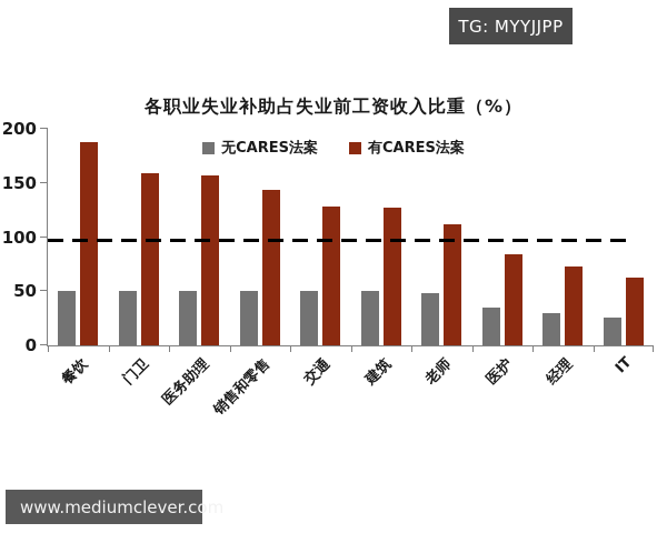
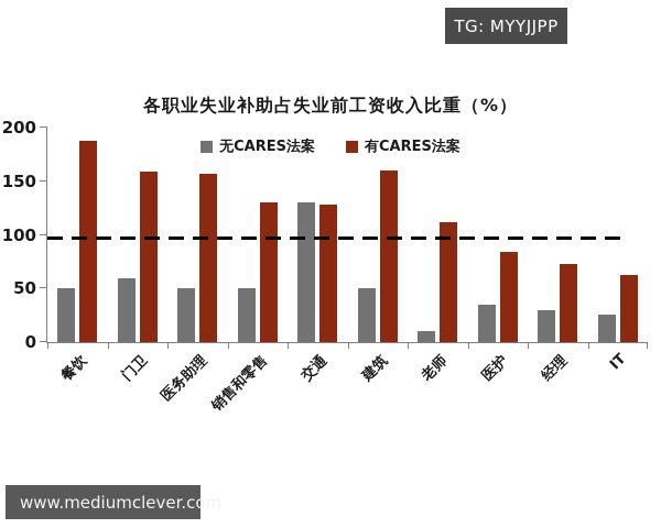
无CARES法案/门卫: 50 -> 60
有CARES法案/销售和零售: 140 -> 130
无CARES法案/交通: 50 -> 130
有CARES法案/建筑: 130 -> 160
无CARES法案/老师: 50 -> 10
